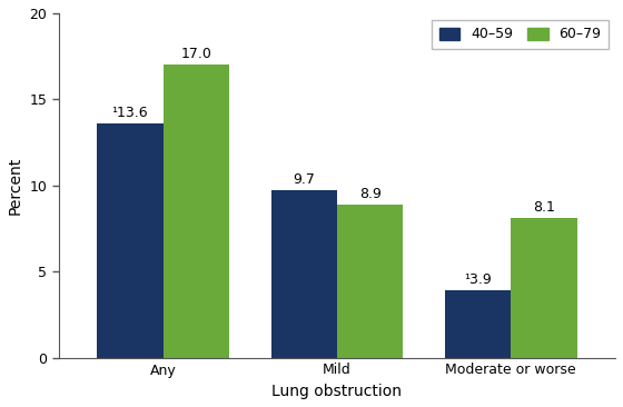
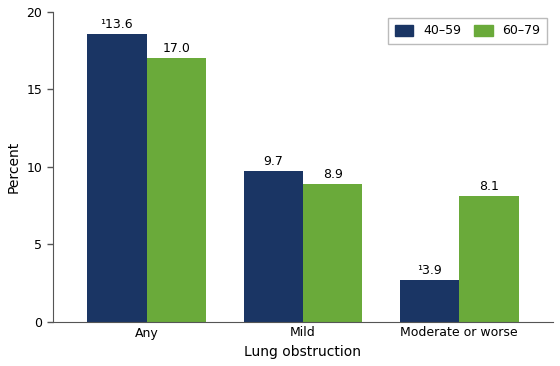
40–59/Any: 13.6 -> 18.6
40–59/Moderate or worse: 3.9 -> 2.7
